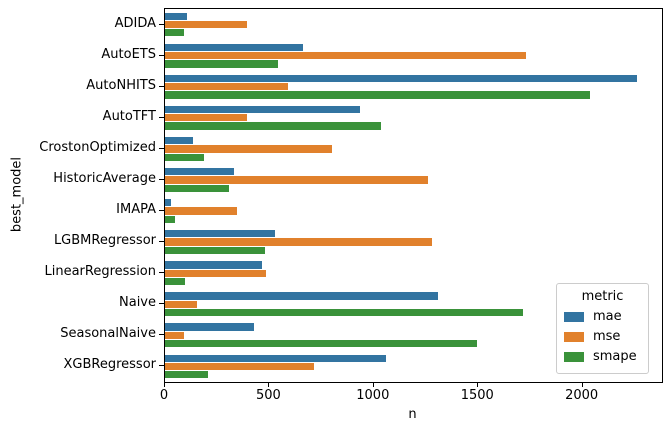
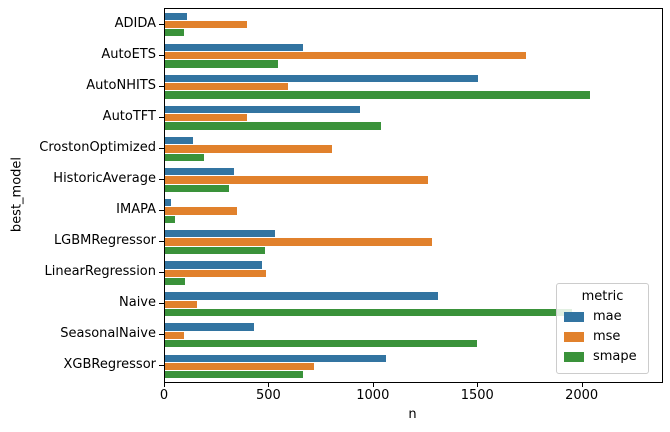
mae/AutoNHITS: 2260 -> 1500
smape/Naive: 1720 -> 1950
smape/XGBRegressor: 200 -> 660
